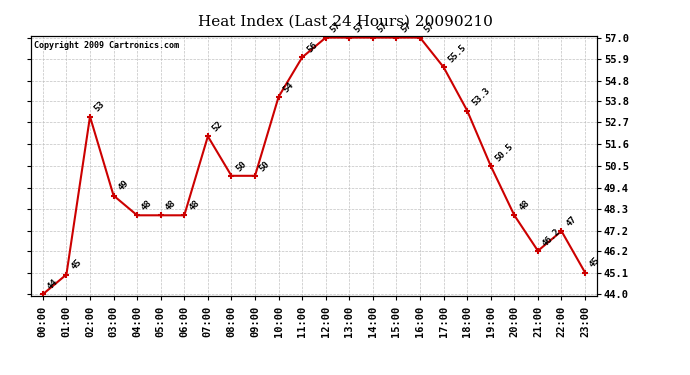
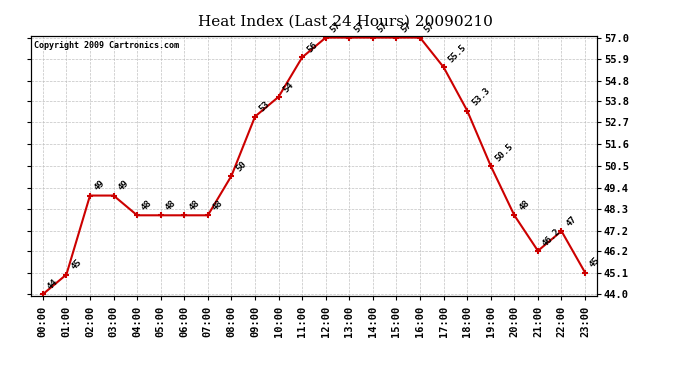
02:00: 53 -> 49
07:00: 52 -> 48
09:00: 50 -> 53
